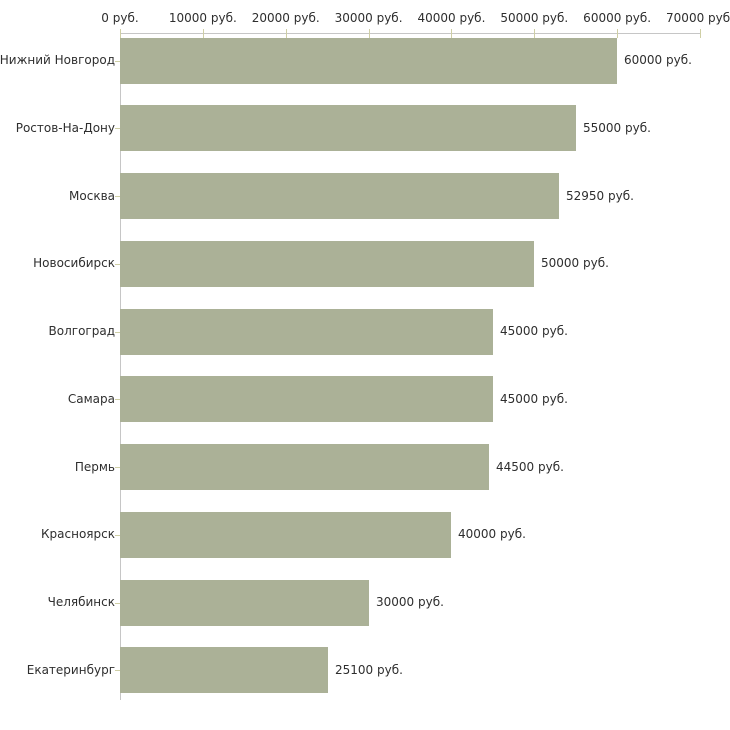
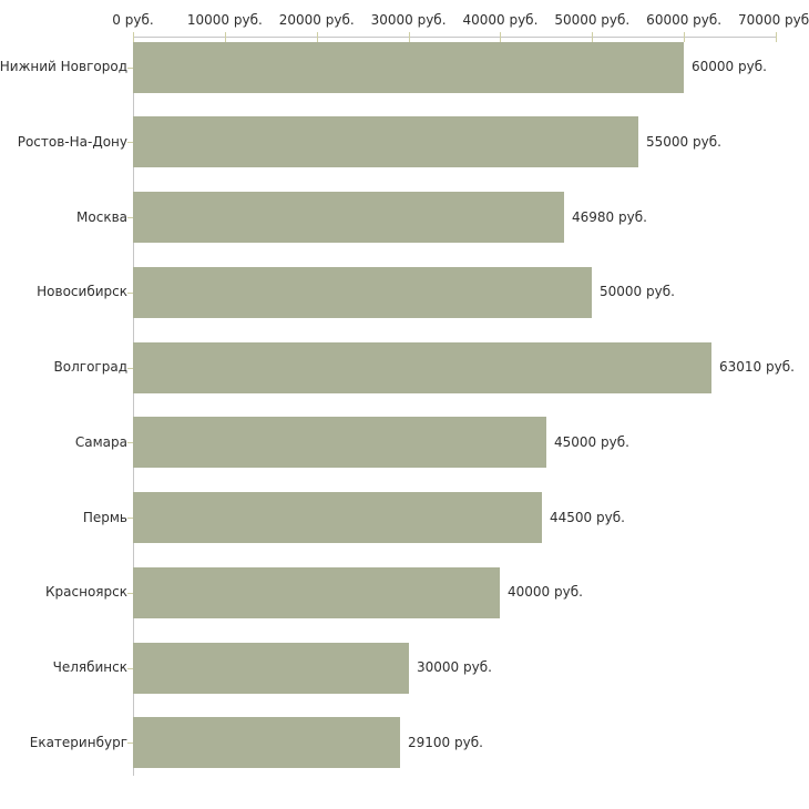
Москва: 52950 -> 46980
Волгоград: 45000 -> 63010
Екатеринбург: 25100 -> 29100
